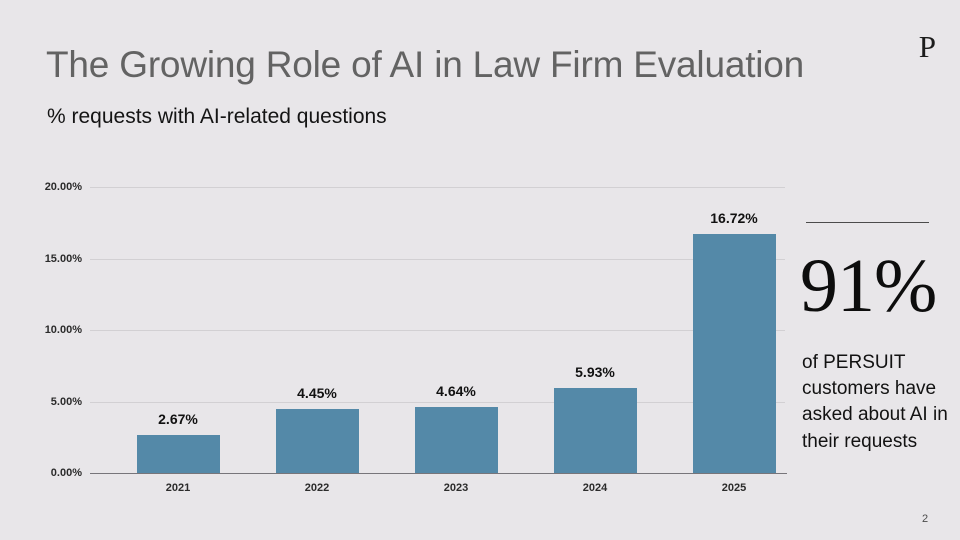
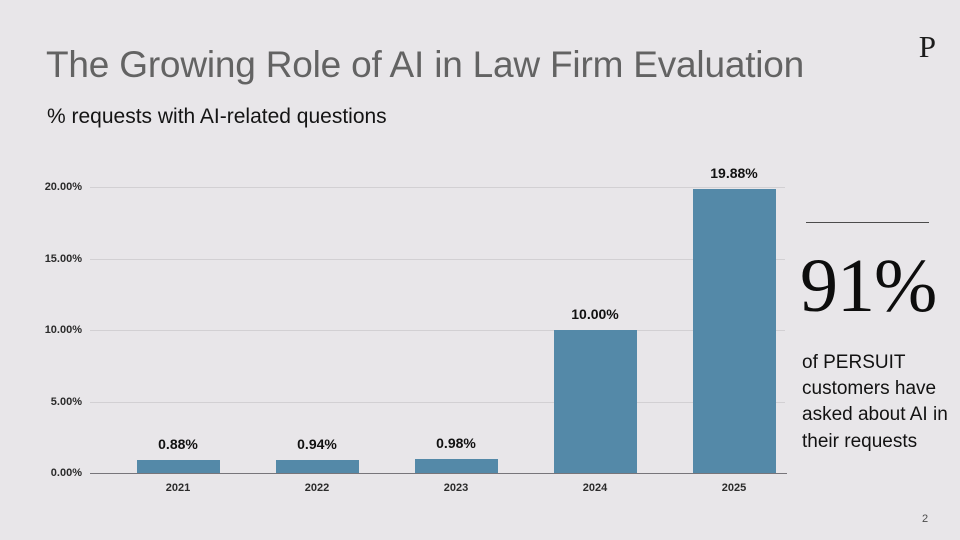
2021: 2.67% -> 0.88%
2022: 4.45% -> 0.94%
2023: 4.64% -> 0.98%
2024: 5.93% -> 10.00%
2025: 16.72% -> 19.88%
